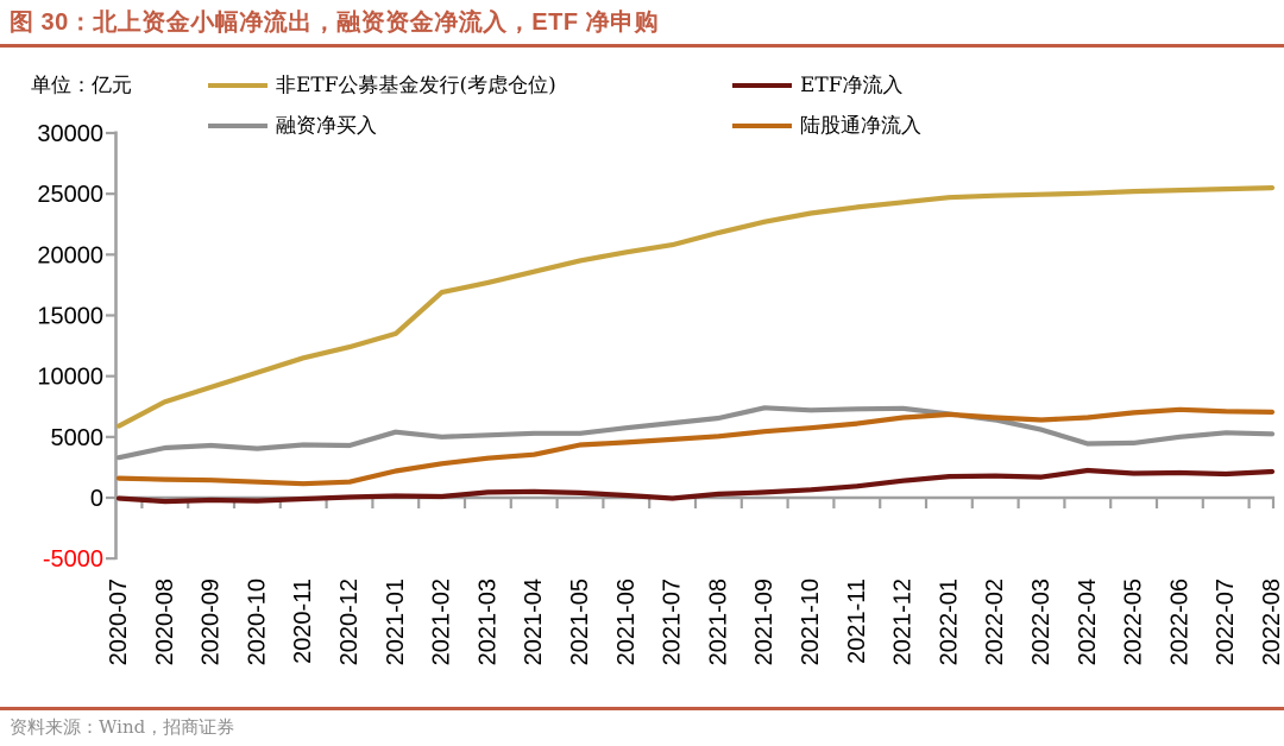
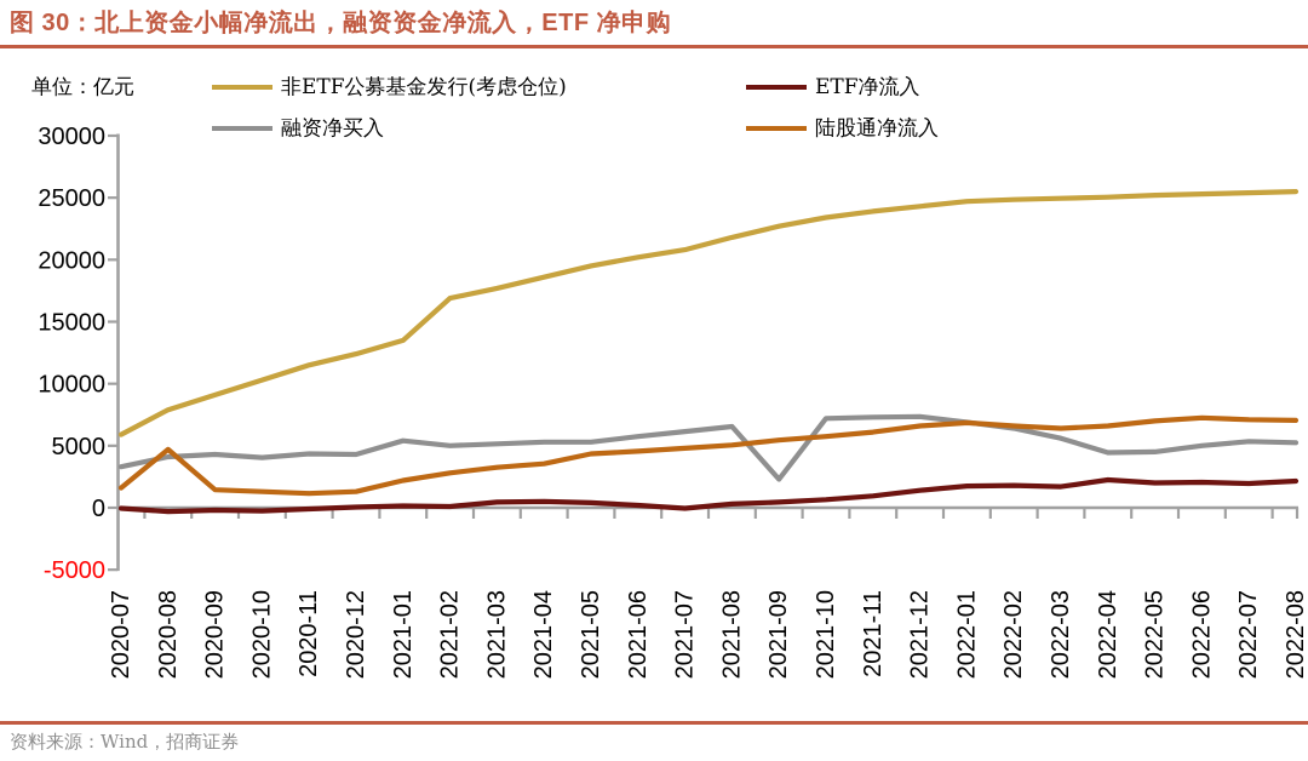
陆股通净流入/2020-08: 1500 -> 4700
融资净买入/2021-09: 7400 -> 2300
